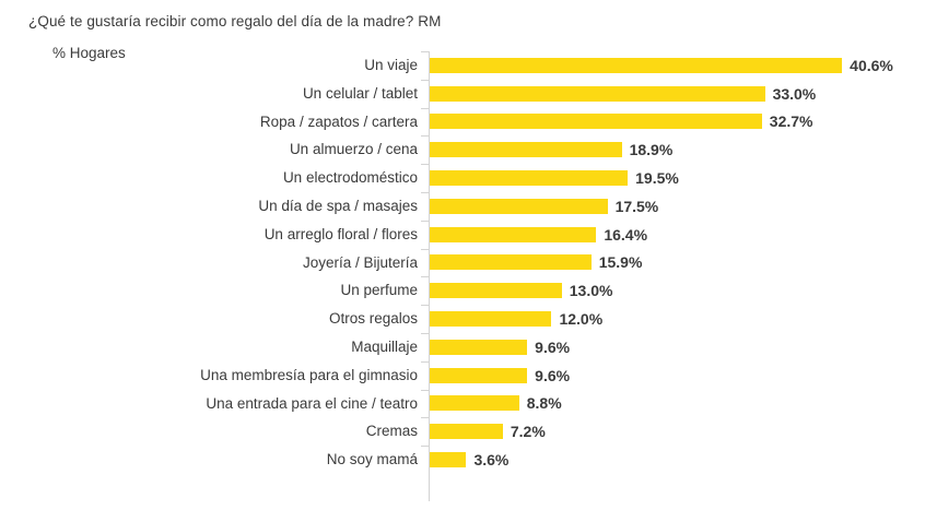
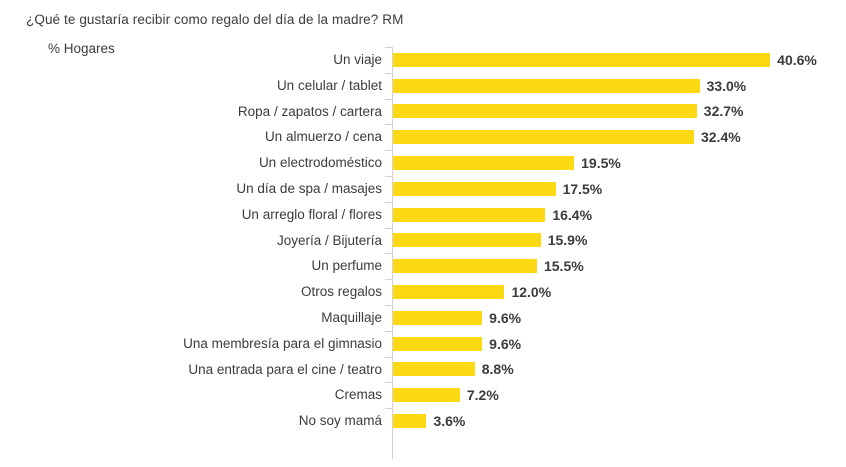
Un almuerzo / cena: 18.9% -> 32.4%
Un perfume: 13.0% -> 15.5%
